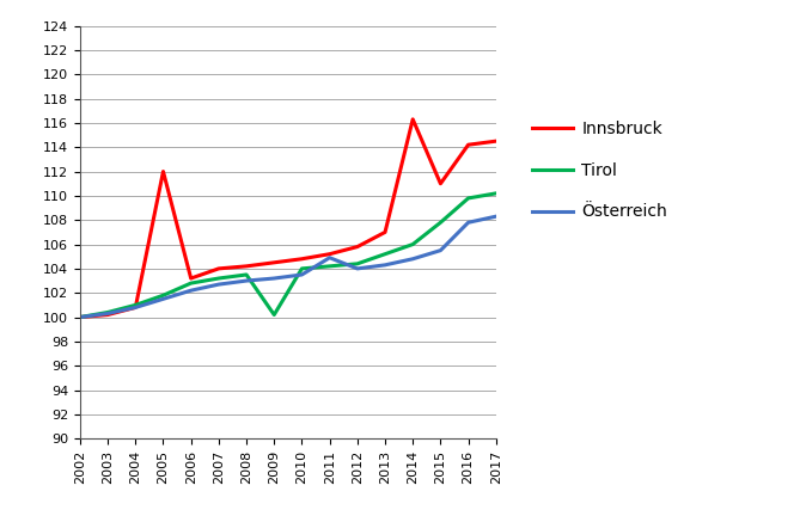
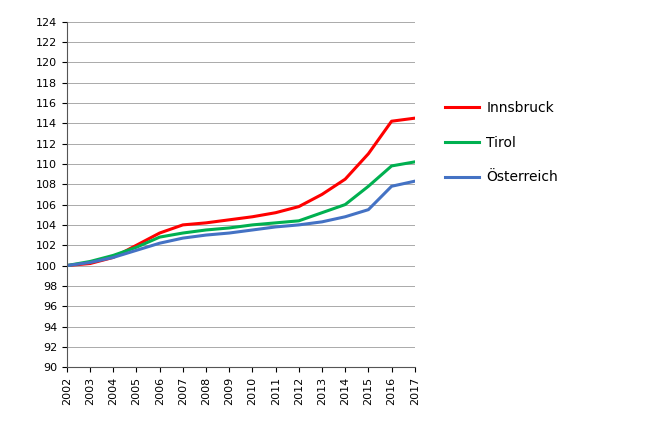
Innsbruck/2005: 112.0 -> 102.0
Tirol/2009: 100.2 -> 103.7
Österreich/2011: 104.9 -> 103.8
Innsbruck/2014: 116.3 -> 108.5
